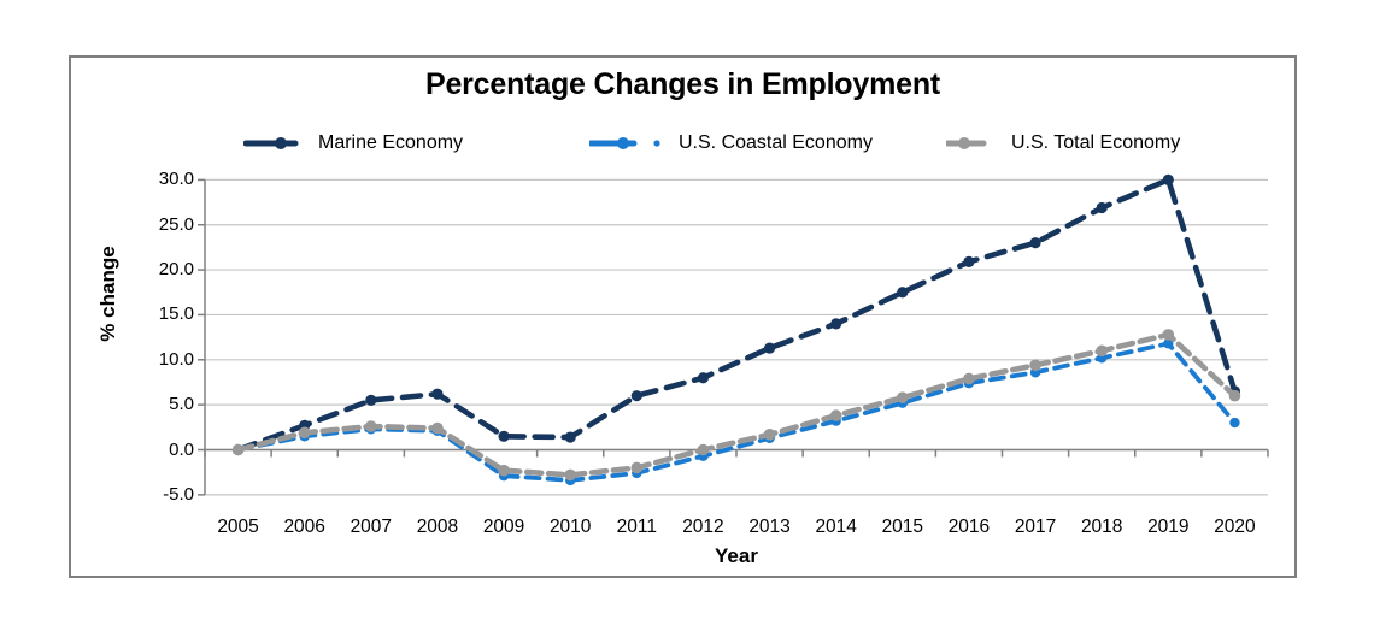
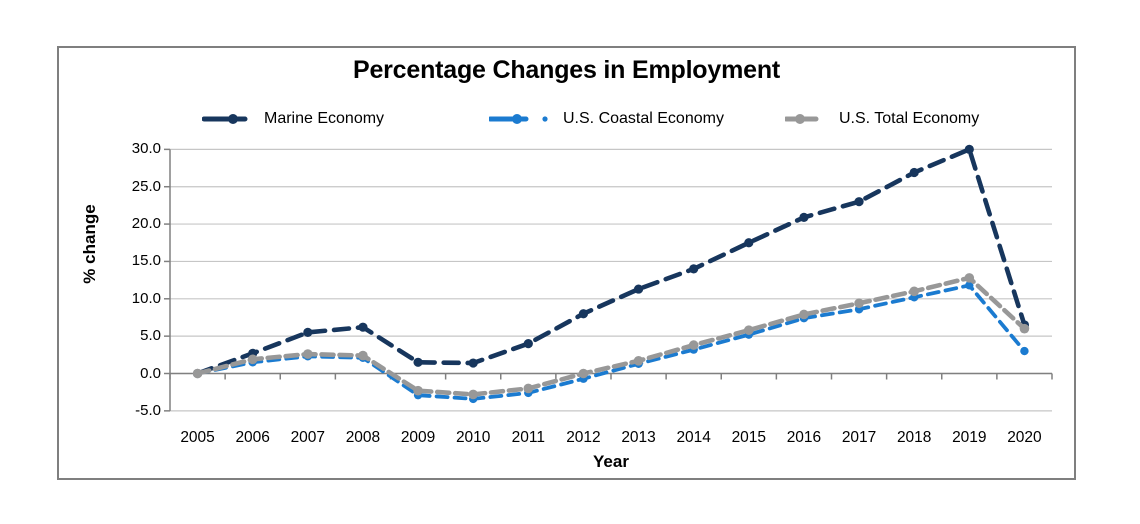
Marine Economy/2011: 6 -> 4
